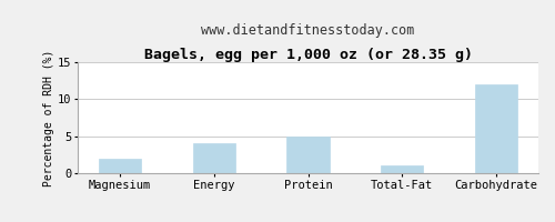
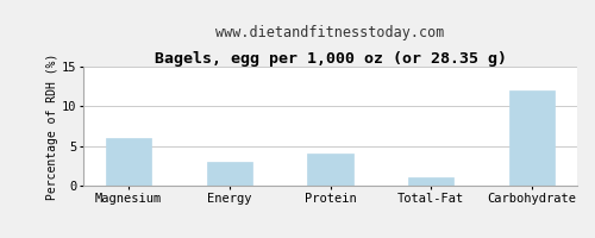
Magnesium: 2 -> 6
Energy: 4 -> 3
Protein: 5 -> 4
